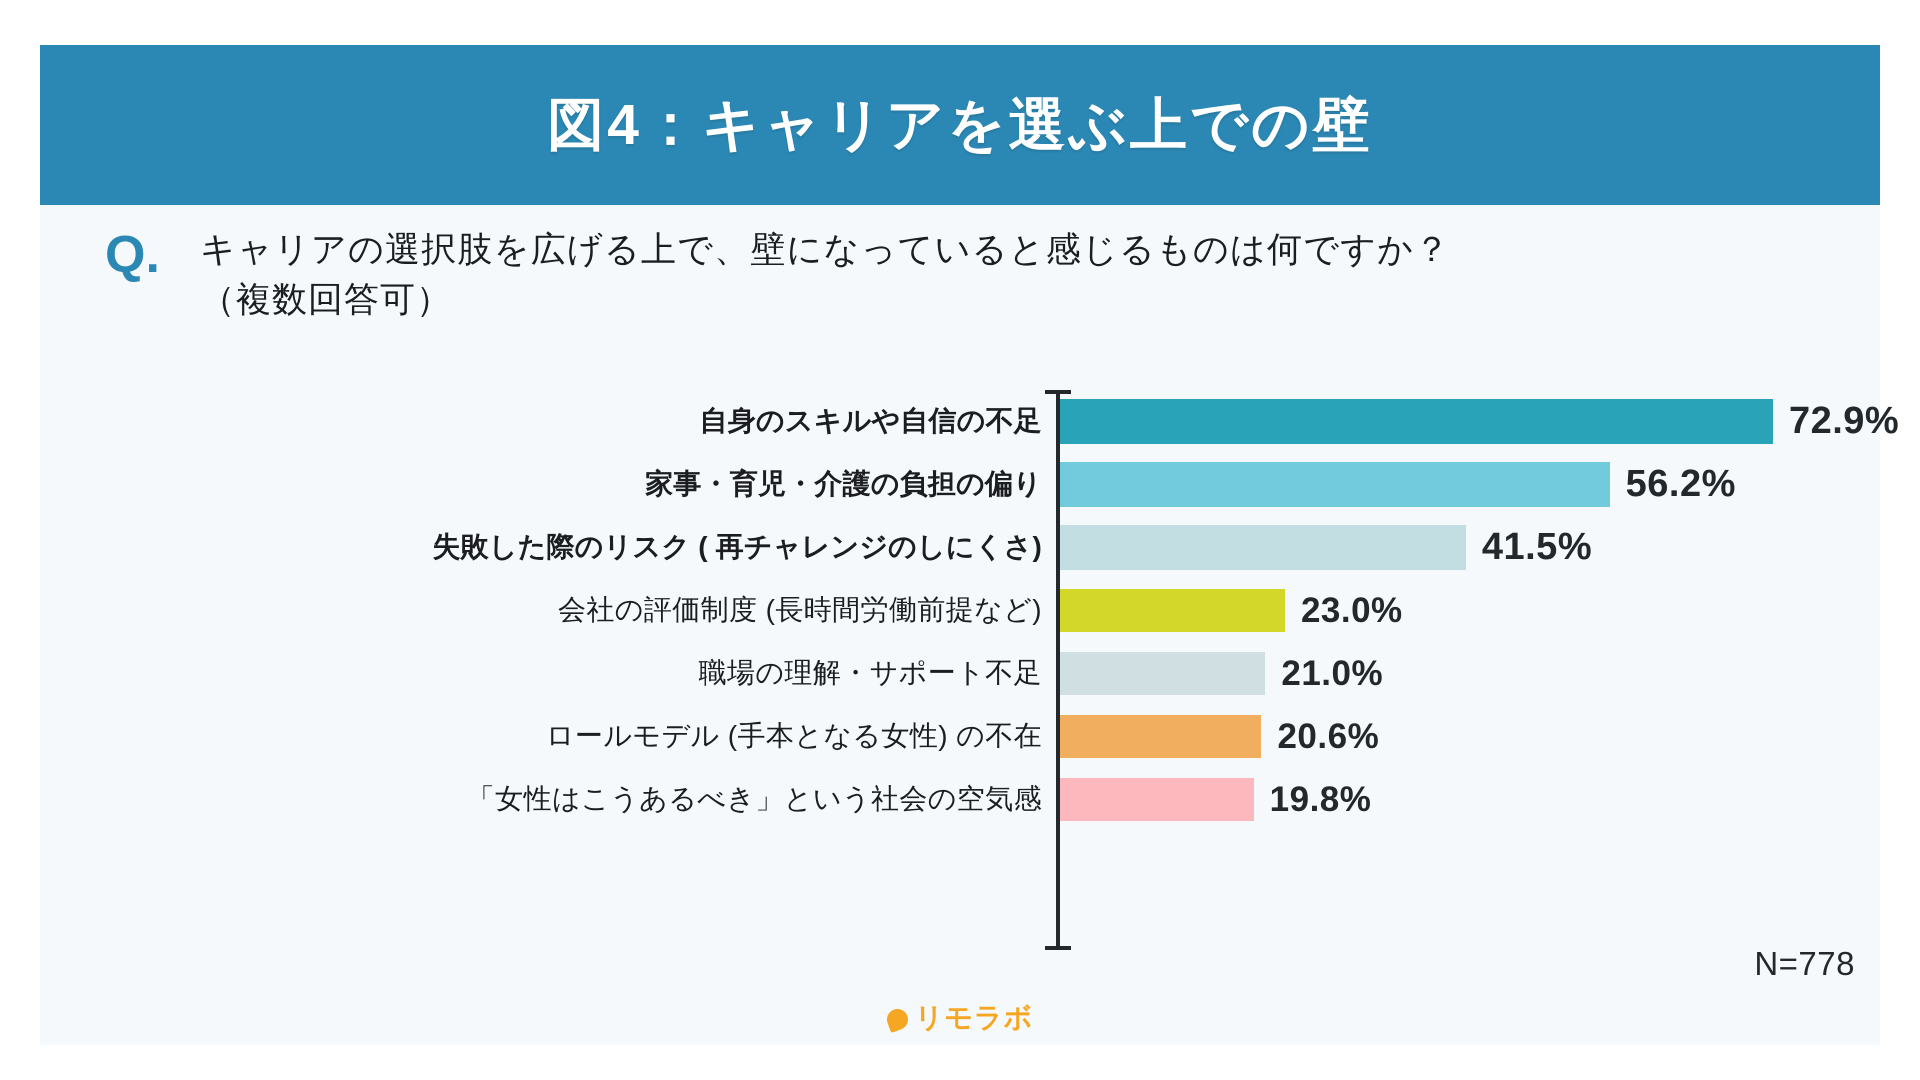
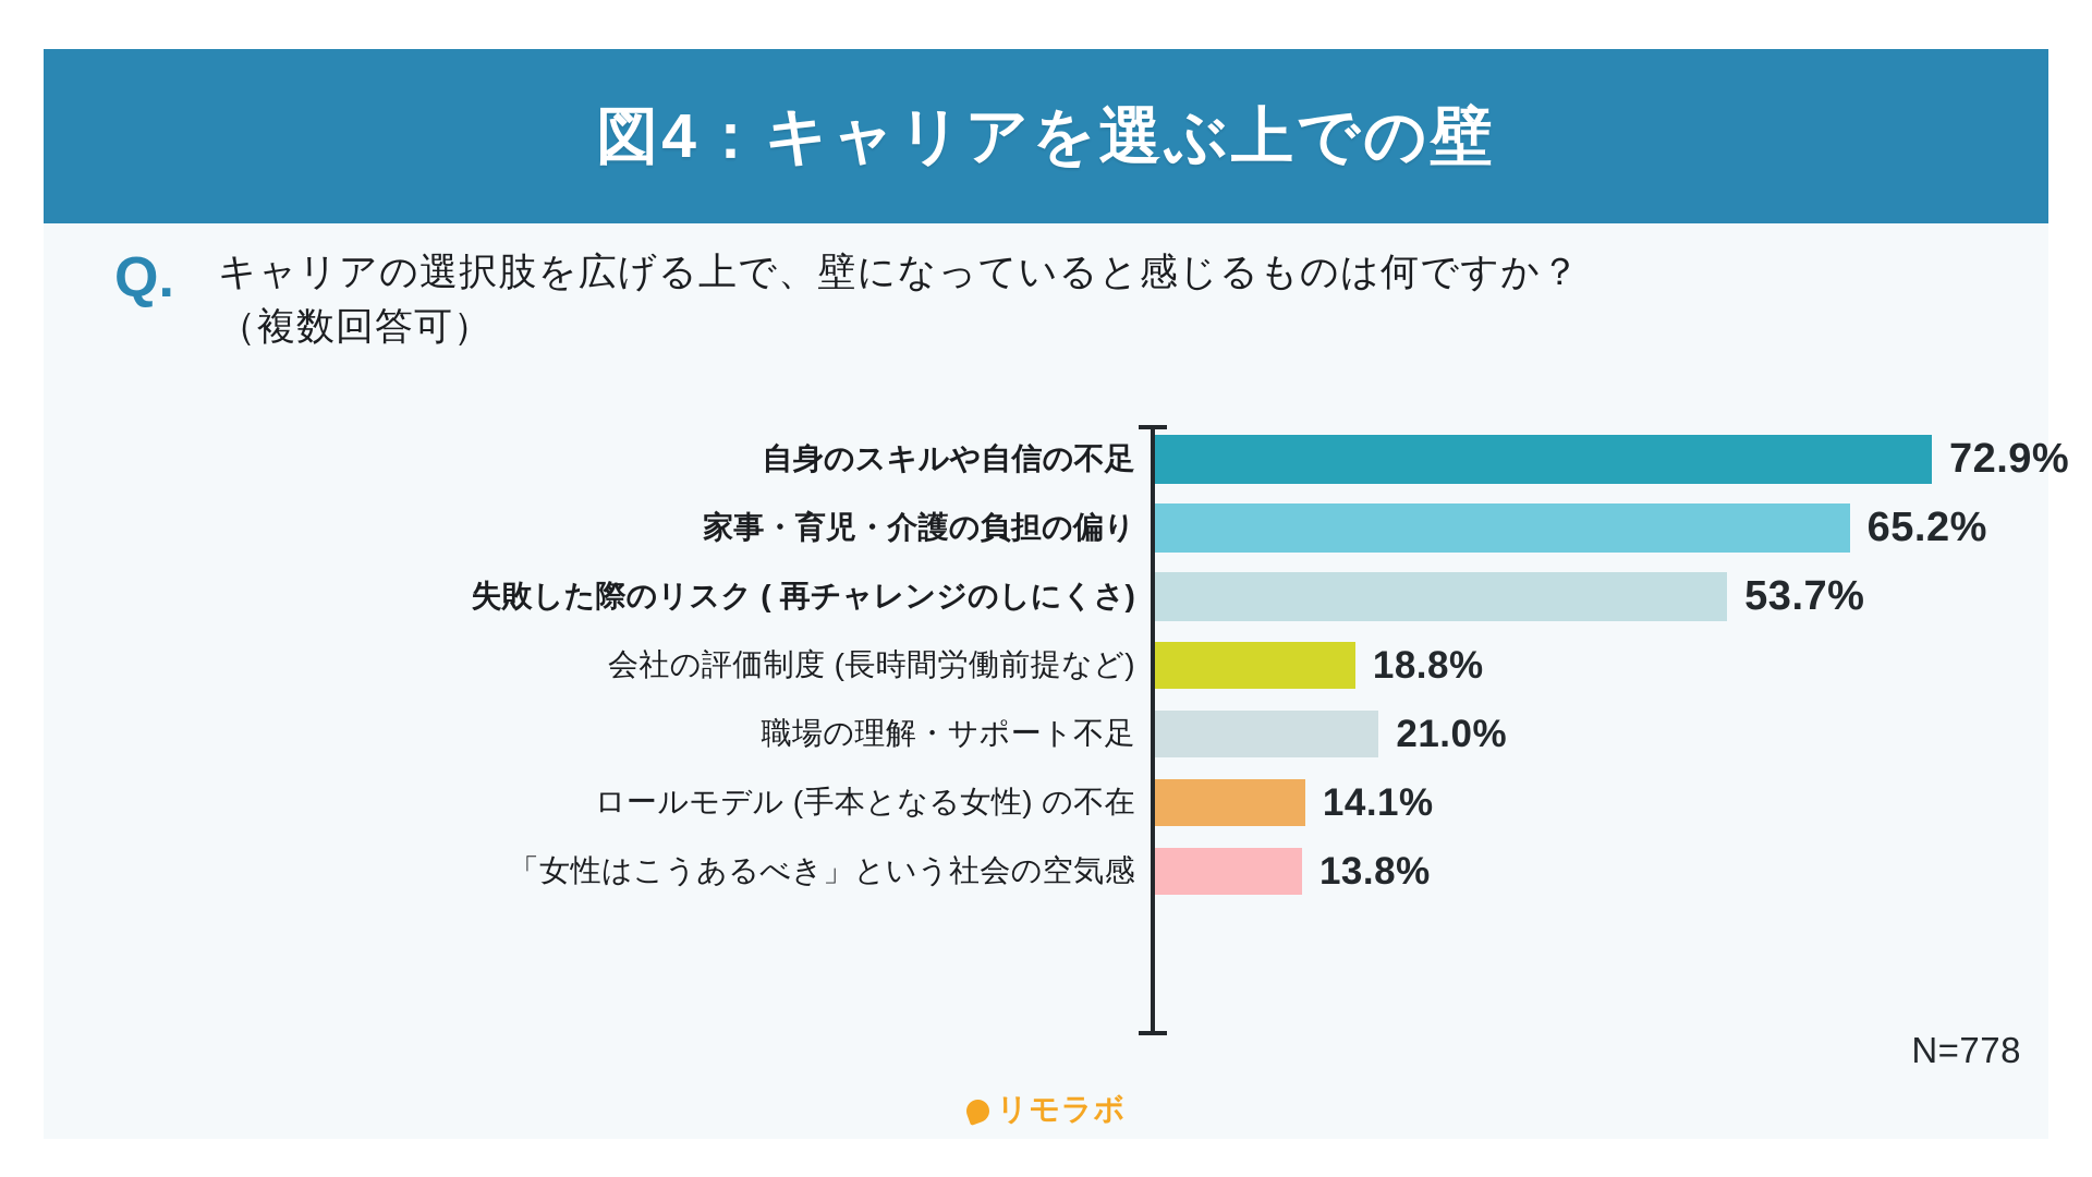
家事・育児・介護の負担の偏り: 56.2% -> 65.2%
失敗した際のリスク ( 再チャレンジのしにくさ): 41.5% -> 53.7%
会社の評価制度 (長時間労働前提など): 23.0% -> 18.8%
ロールモデル (手本となる女性) の不在: 20.6% -> 14.1%
「女性はこうあるべき」という社会の空気感: 19.8% -> 13.8%
